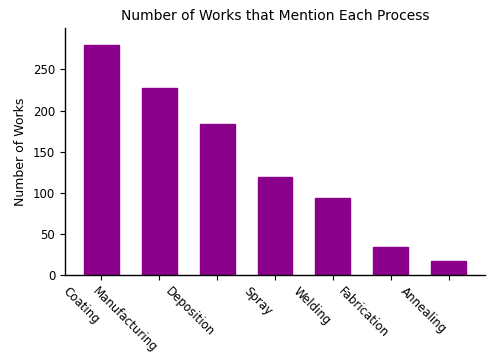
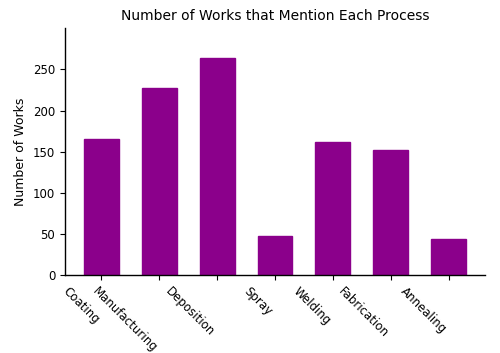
Coating: 280 -> 166
Deposition: 184 -> 264
Spray: 119 -> 48
Welding: 94 -> 162
Fabrication: 35 -> 152
Annealing: 17 -> 44
